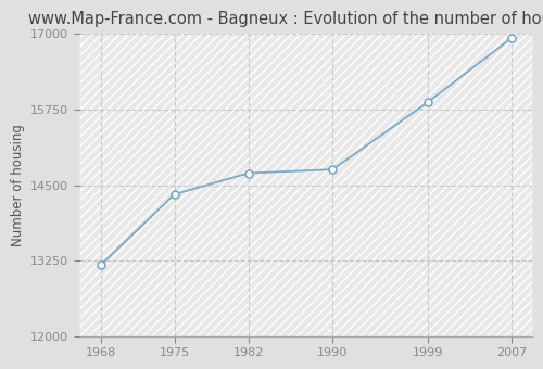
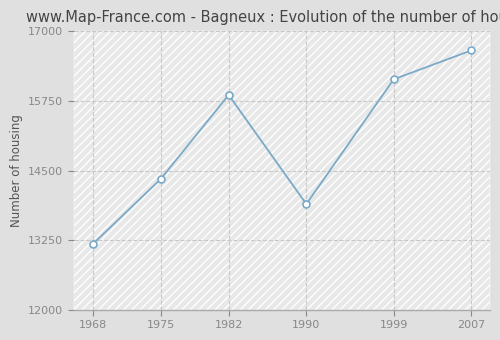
1982: 14700 -> 15860
1990: 14760 -> 13900
1999: 15870 -> 16140
2007: 16940 -> 16660
